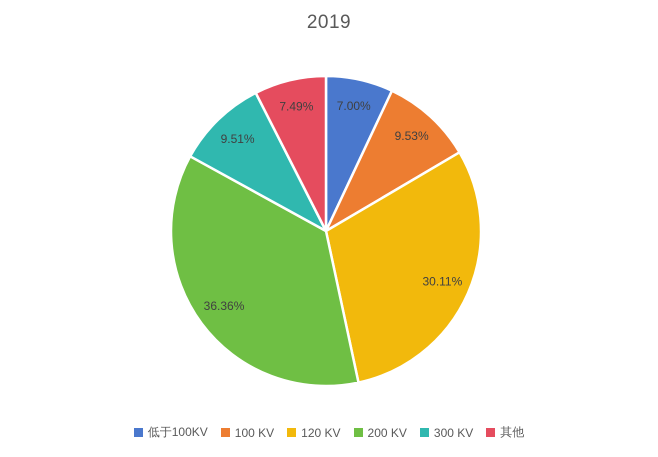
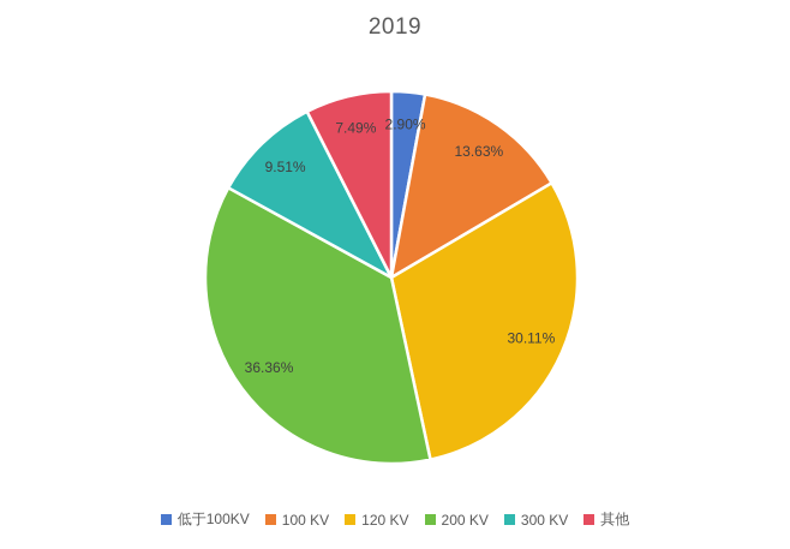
低于100KV: 7.00% -> 2.90%
100 KV: 9.53% -> 13.63%
